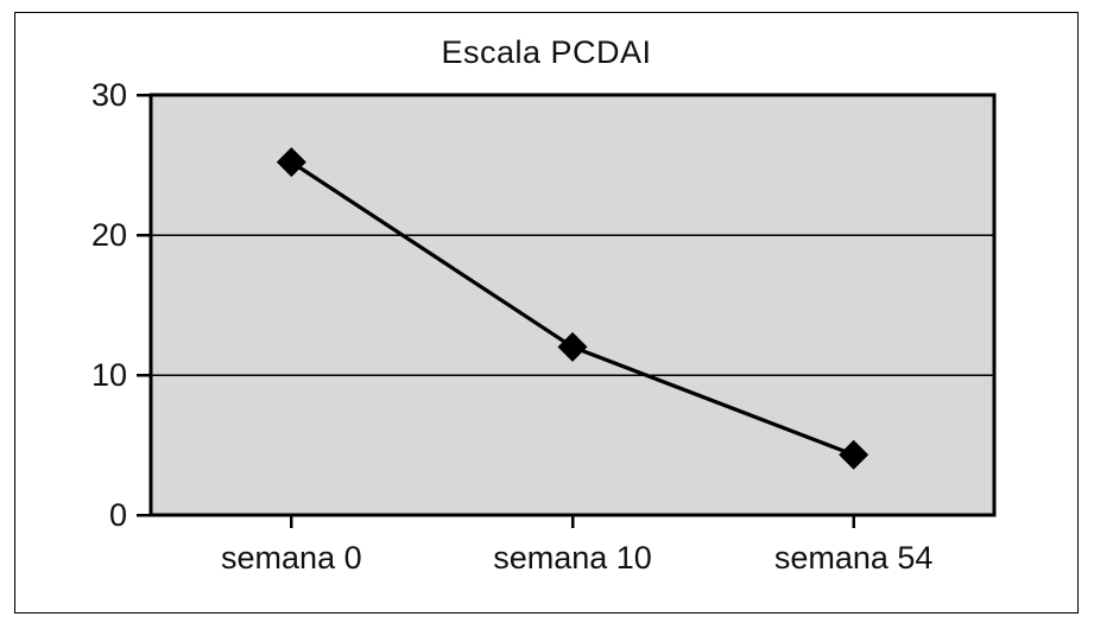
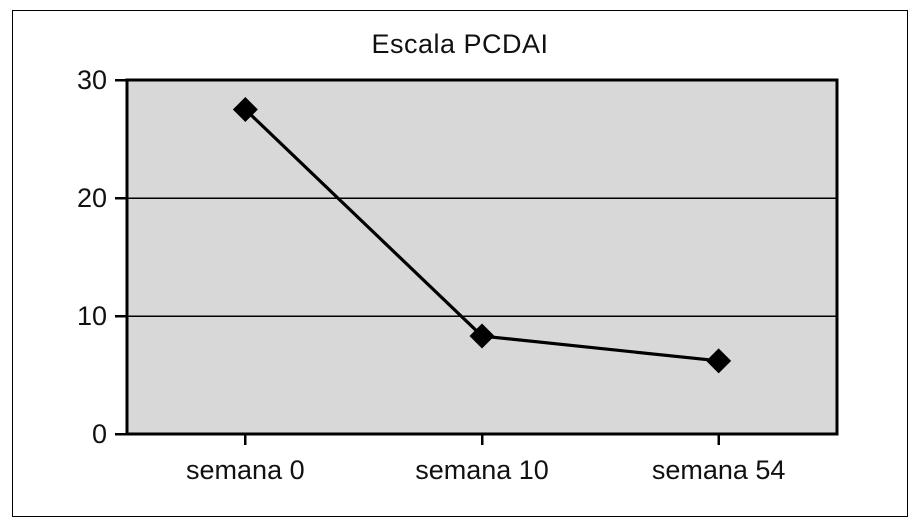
semana 0: 25.2 -> 27.5
semana 10: 12.0 -> 8.3
semana 54: 4.3 -> 6.2
